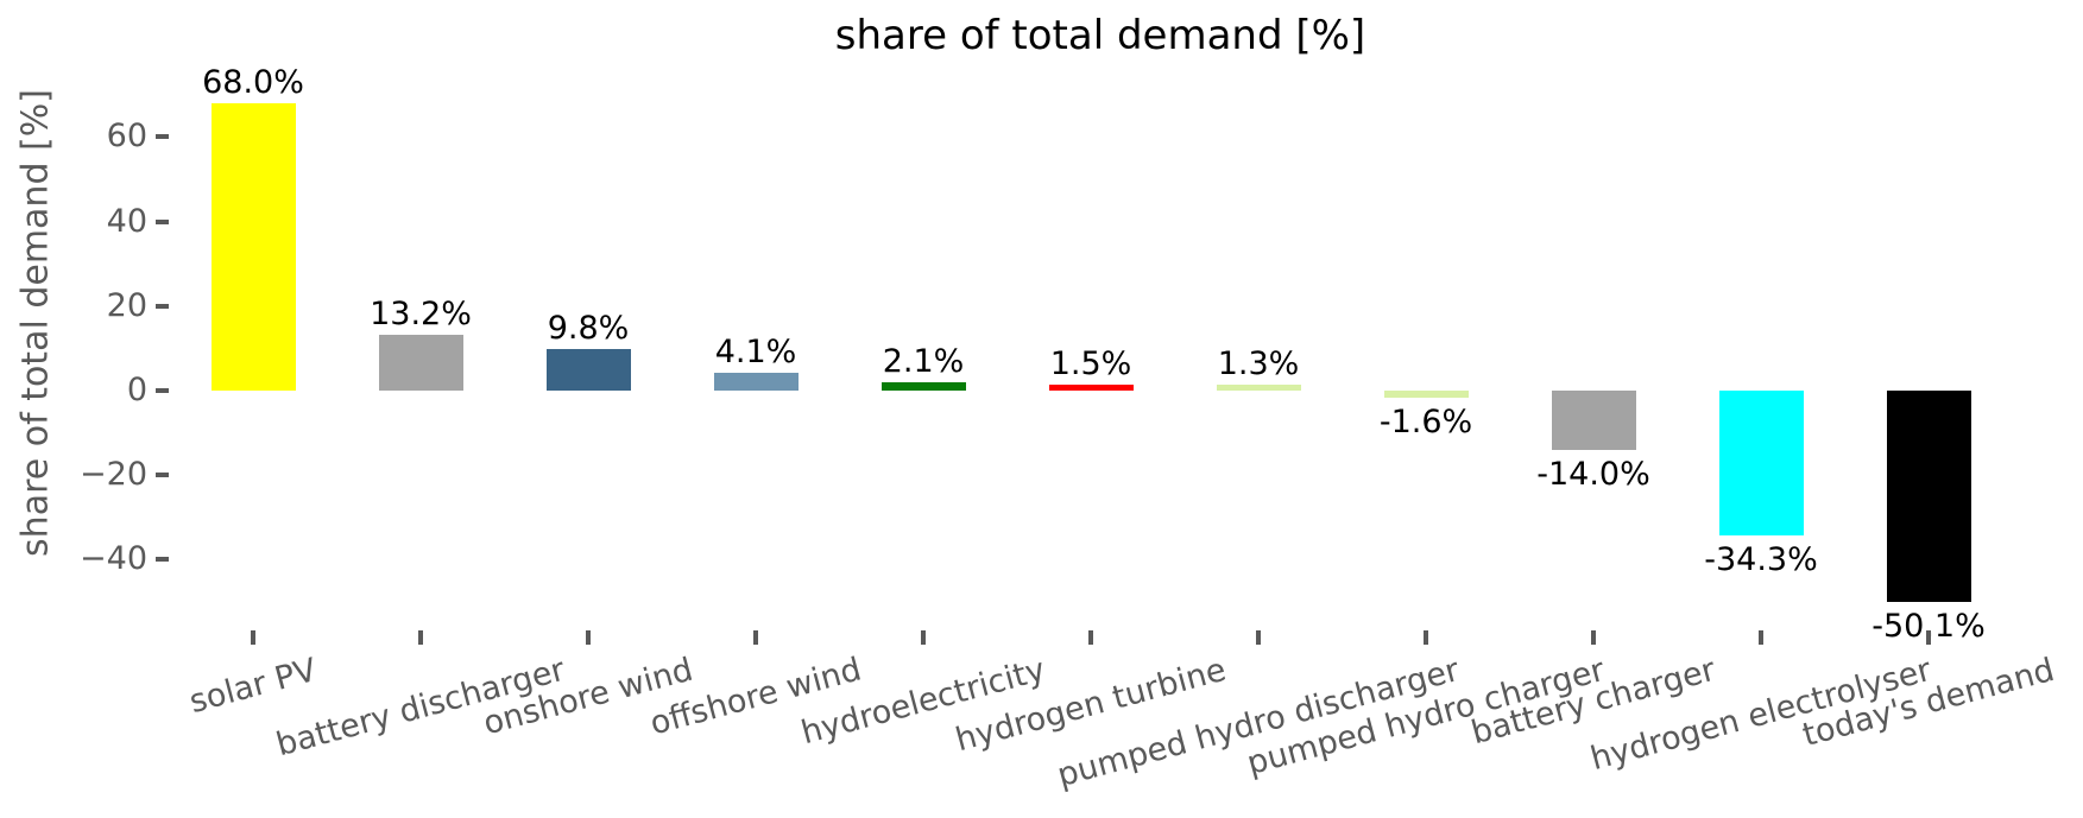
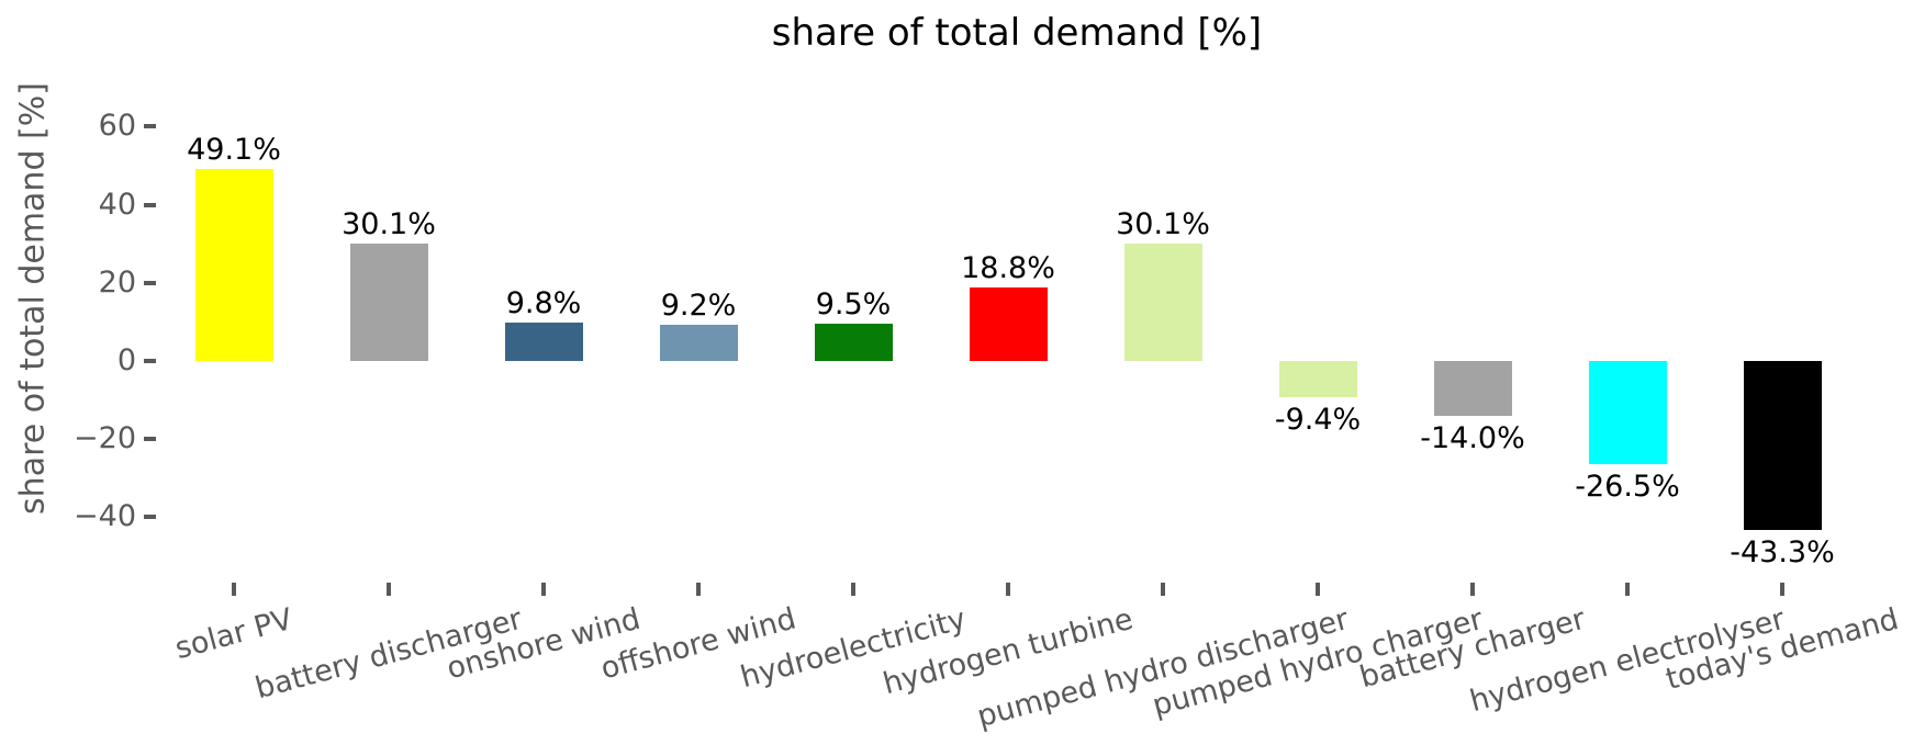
solar PV: 68.0% -> 49.1%
battery discharger: 13.2% -> 30.1%
offshore wind: 4.1% -> 9.2%
hydroelectricity: 2.1% -> 9.5%
hydrogen turbine: 1.5% -> 18.8%
pumped hydro discharger: 1.3% -> 30.1%
pumped hydro charger: -1.6% -> -9.4%
hydrogen electrolyser: -34.3% -> -26.5%
today's demand: -50.1% -> -43.3%
